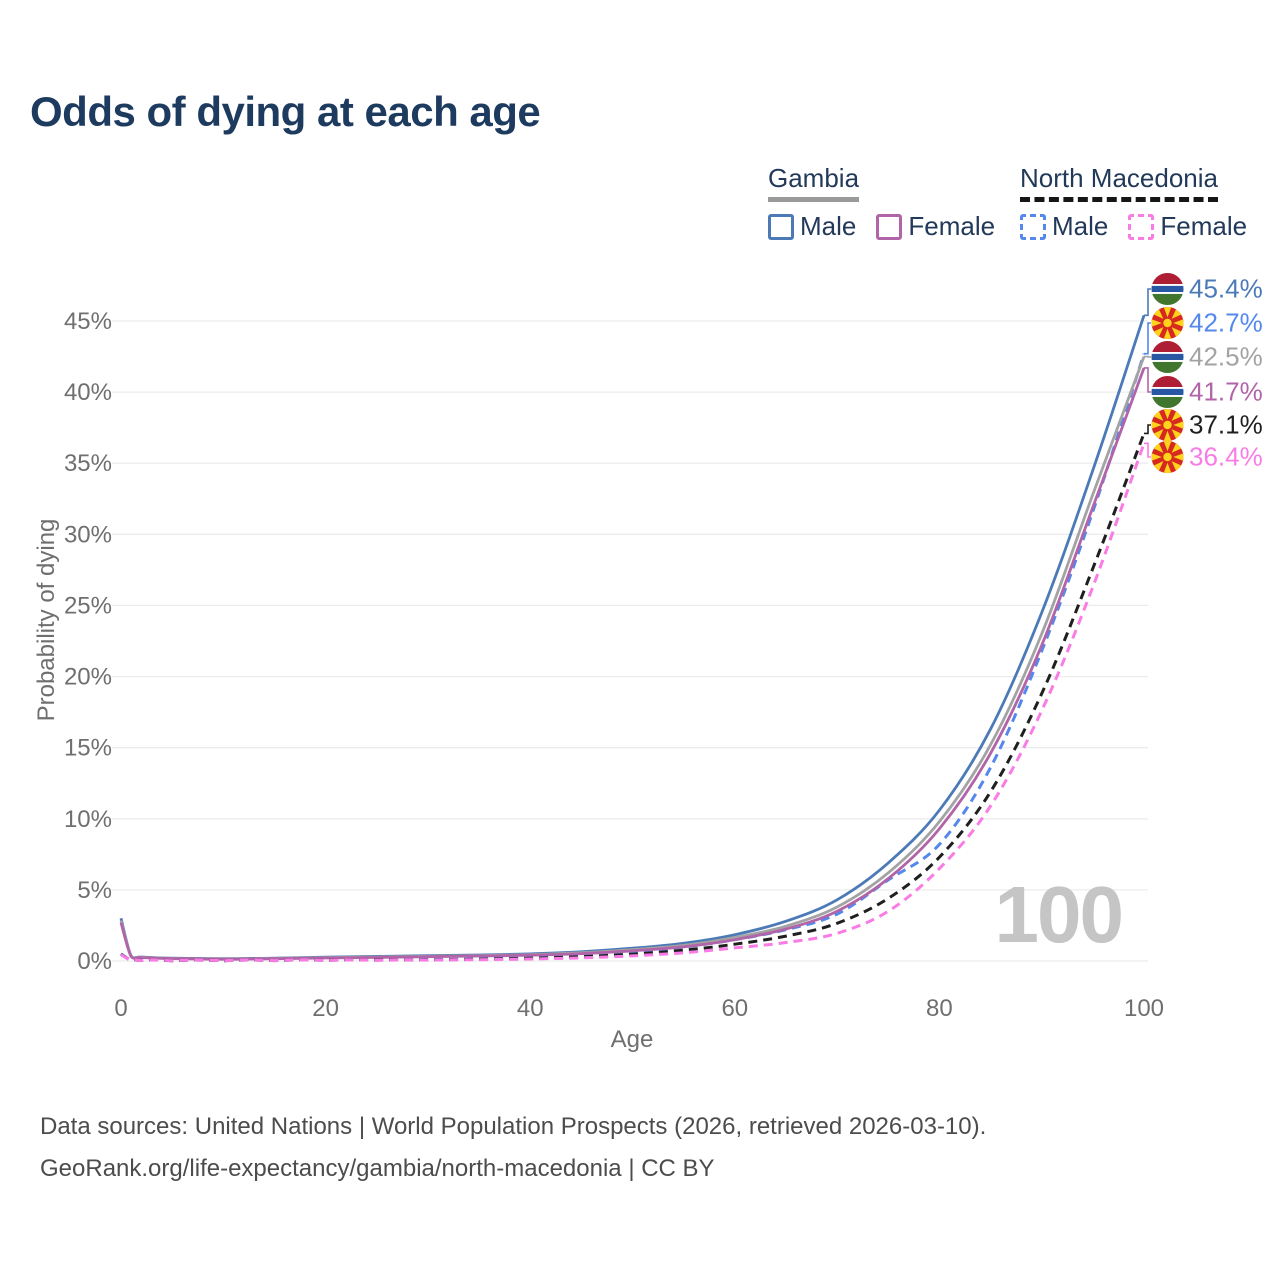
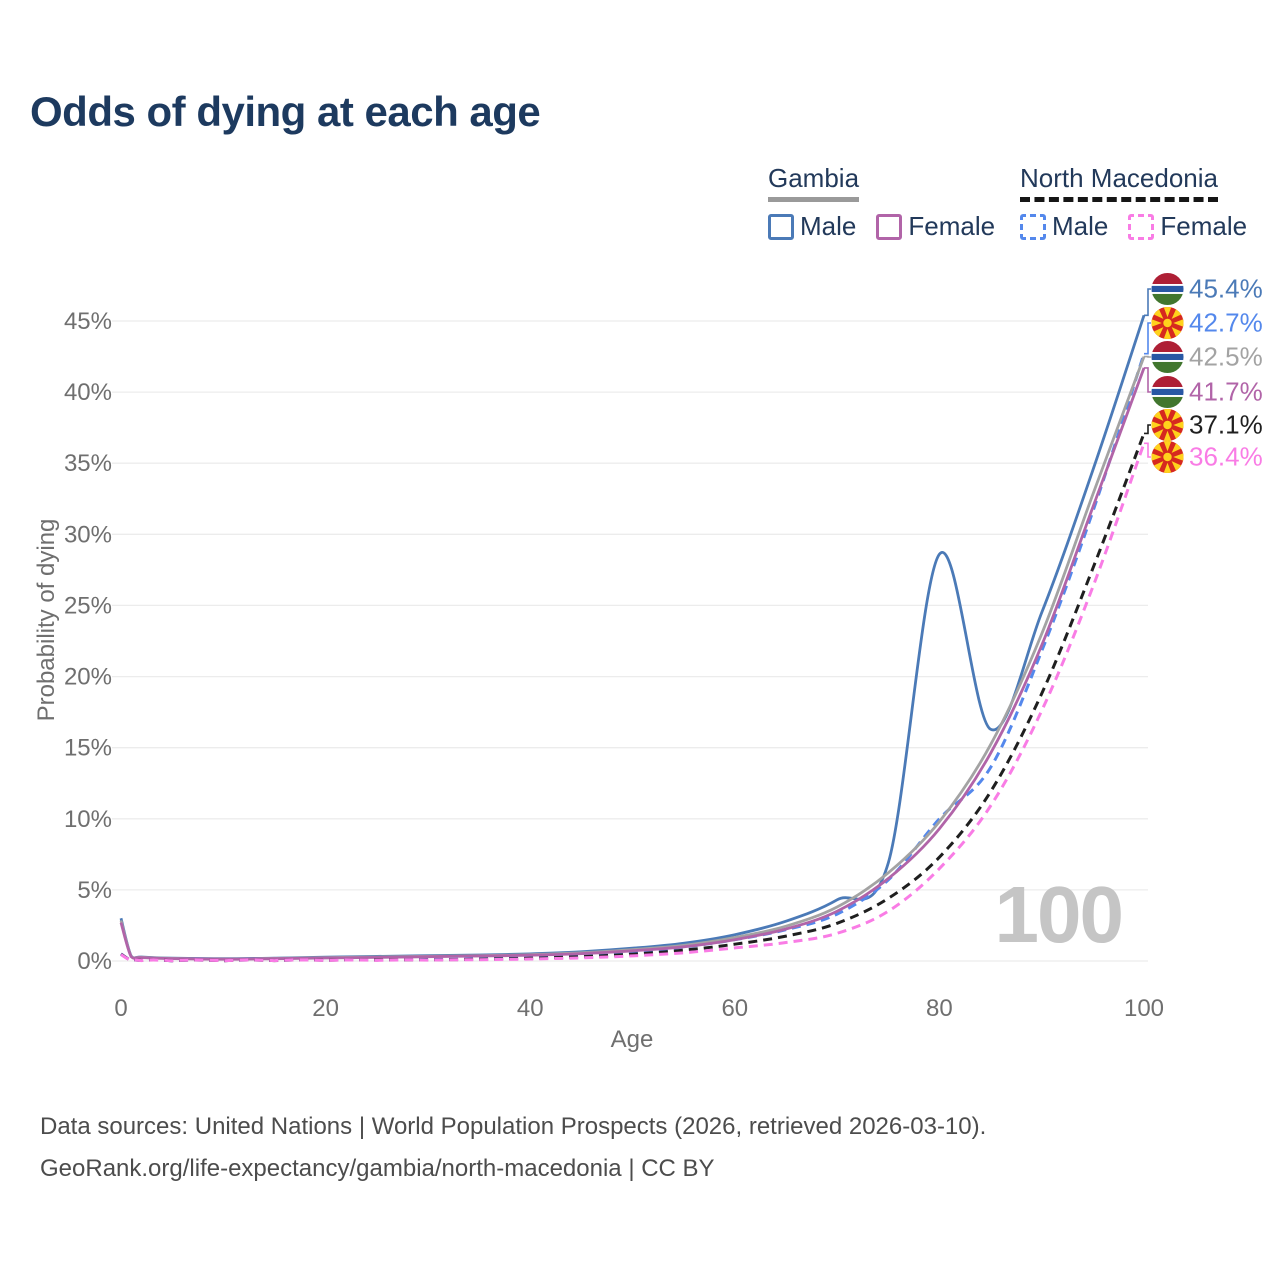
Gambia Male/80: 10.6% -> 28.6%
North Macedonia Male/80: 8.2% -> 10.0%
